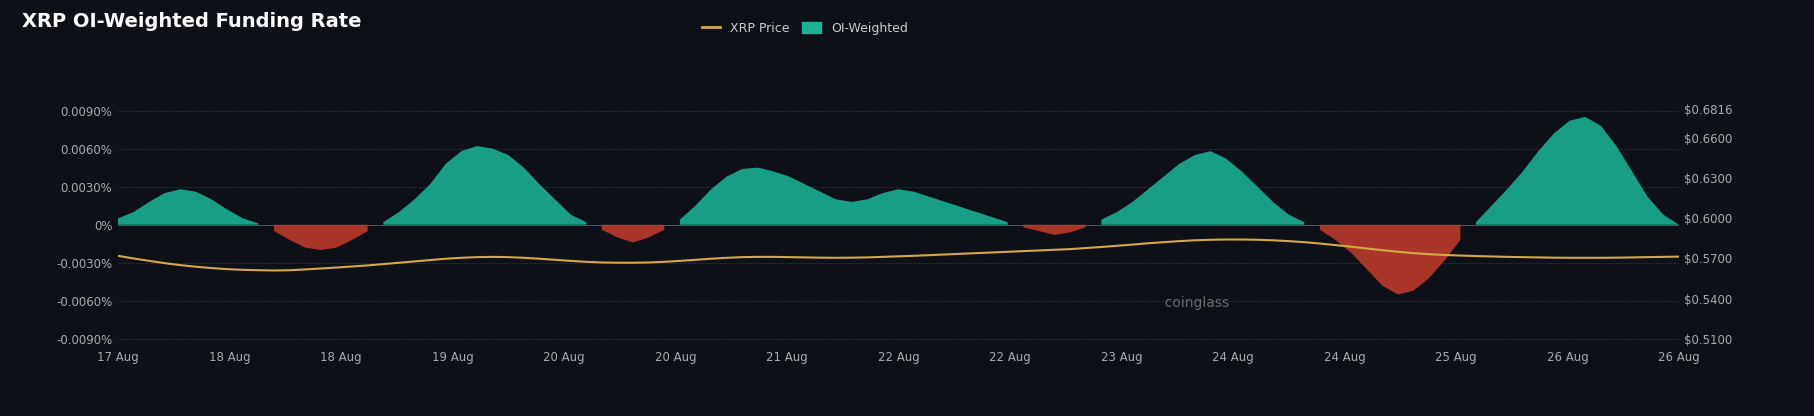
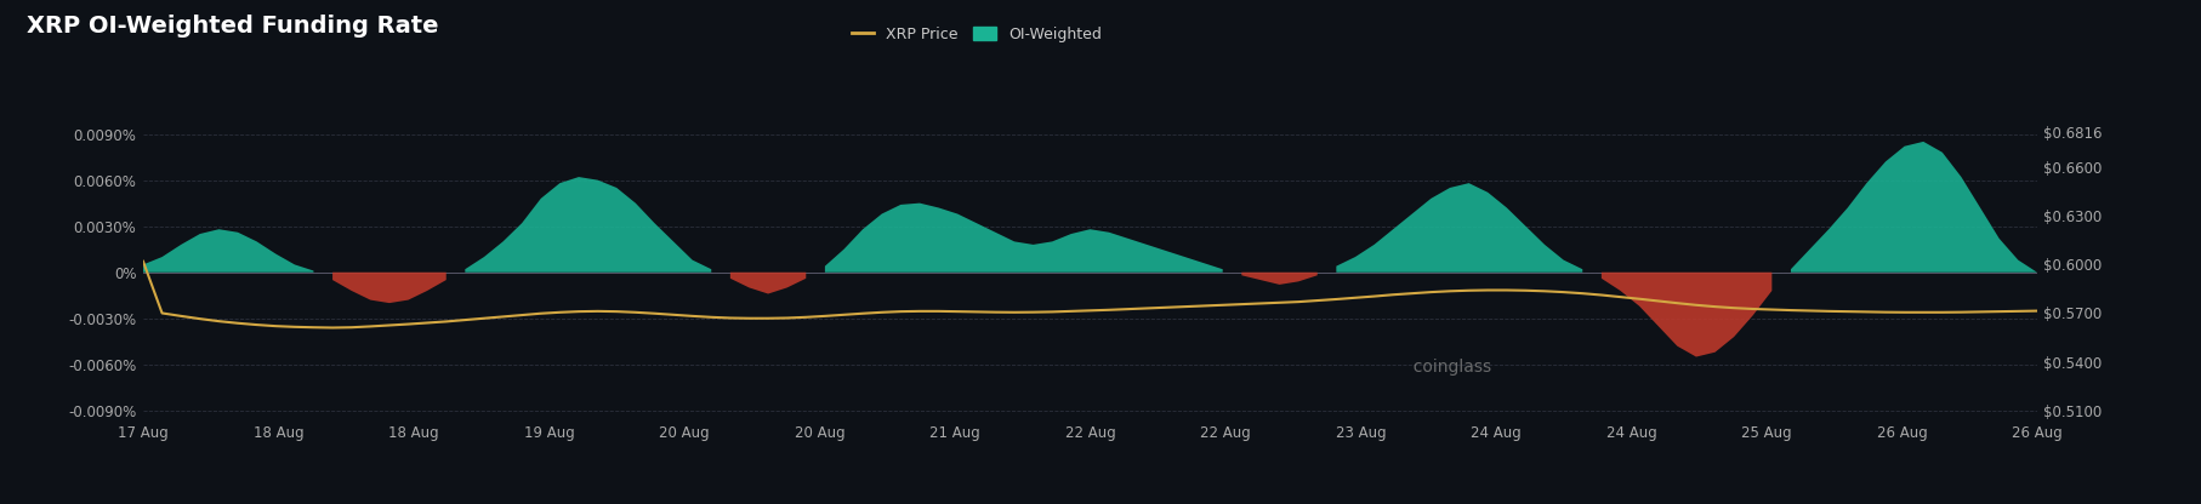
XRP Price/17 Aug: $0.572 -> $0.602
